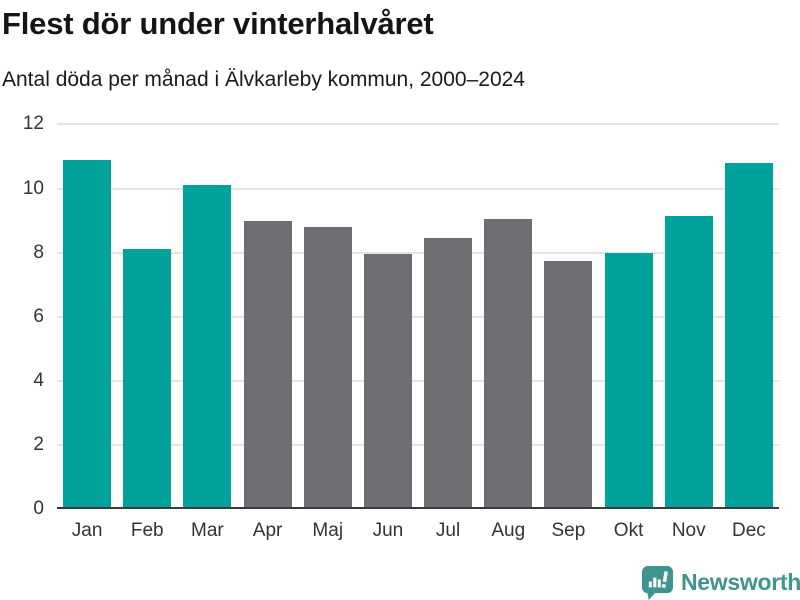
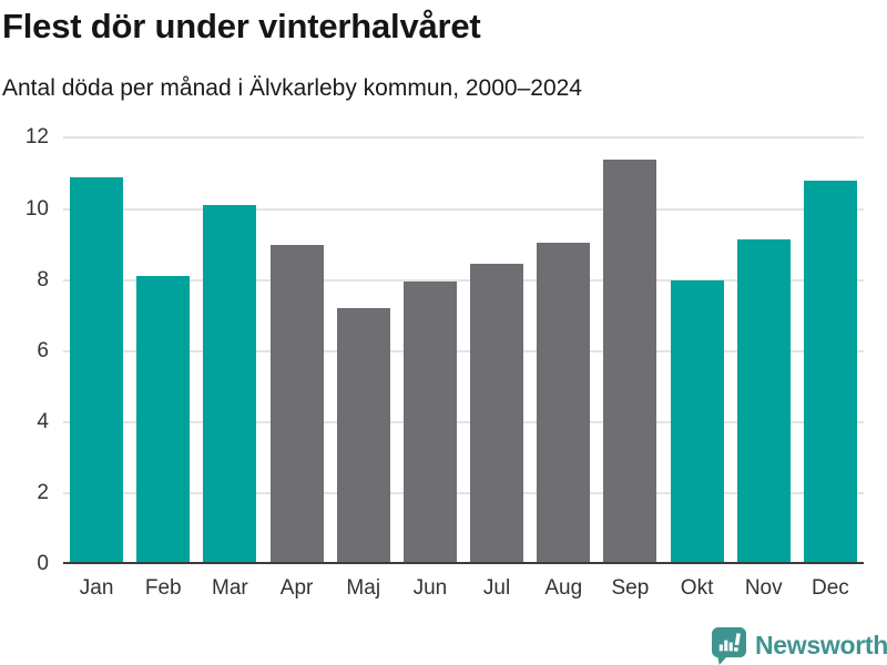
Maj: 8.8 -> 7.2
Sep: 7.8 -> 11.4
